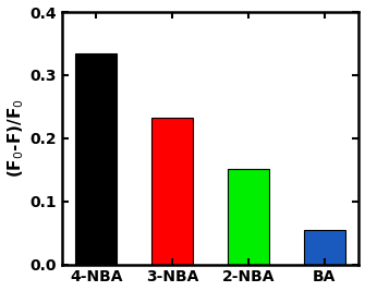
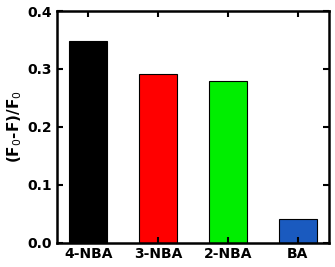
4-NBA: 0.334 -> 0.348
3-NBA: 0.232 -> 0.291
2-NBA: 0.152 -> 0.279
BA: 0.054 -> 0.040
